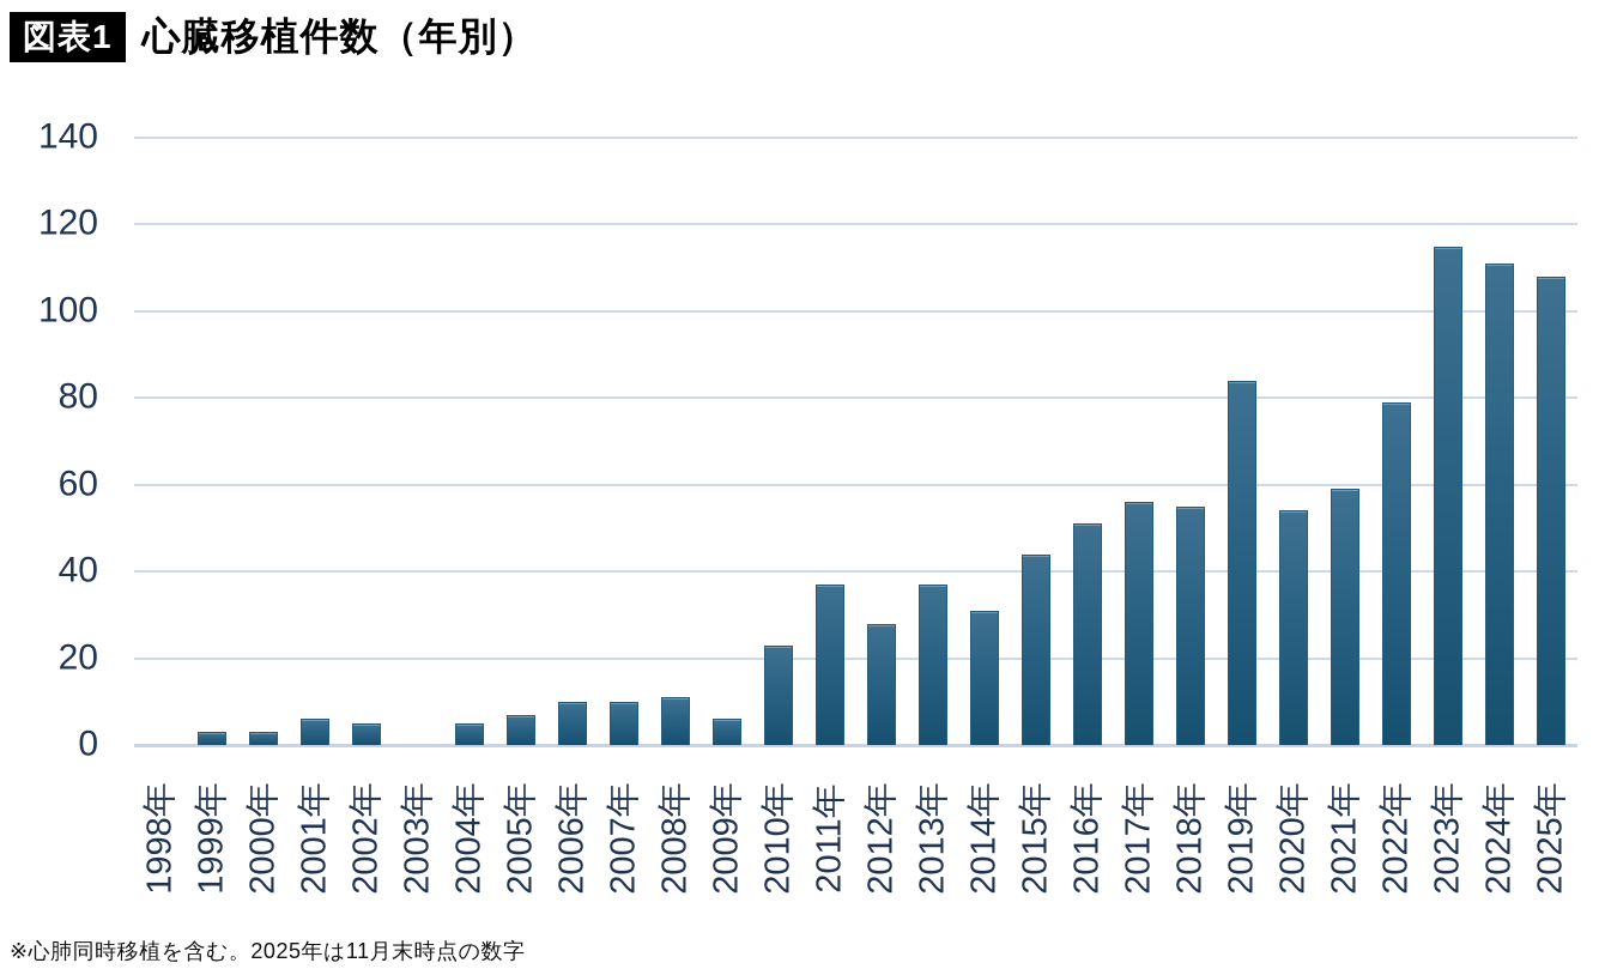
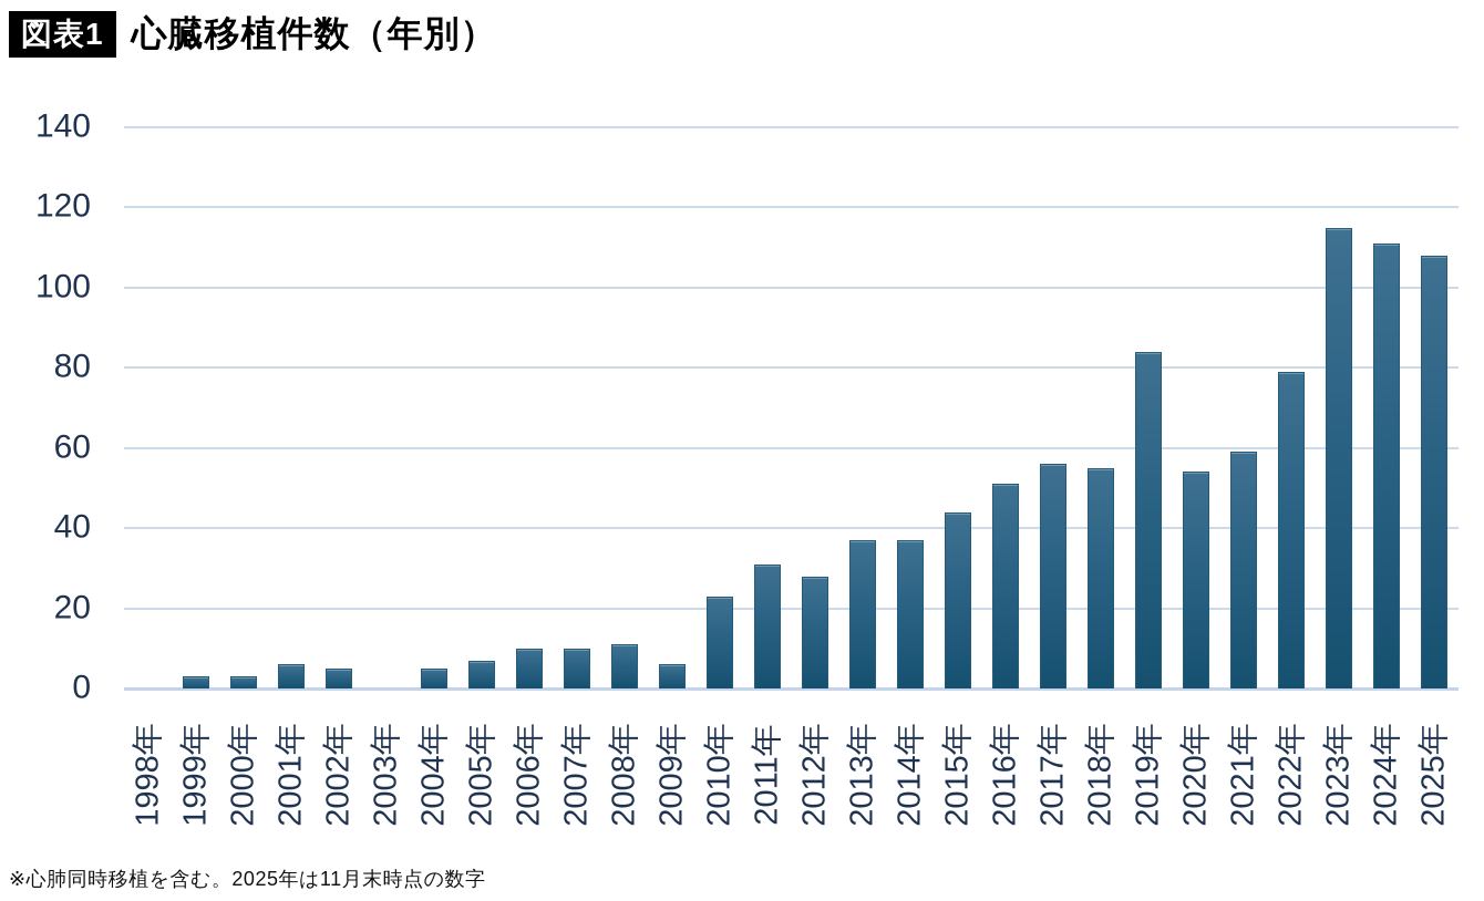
2011年: 37 -> 31
2014年: 31 -> 37
